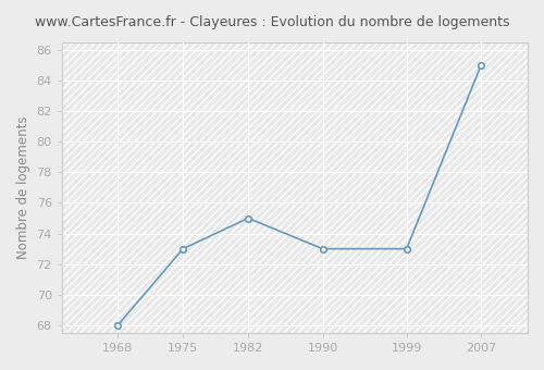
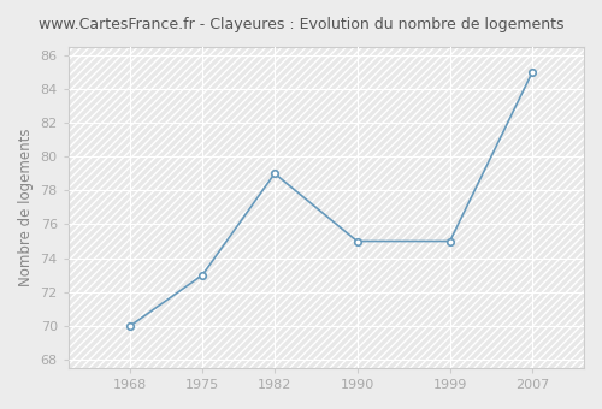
1968: 68 -> 70
1982: 75 -> 79
1990: 73 -> 75
1999: 73 -> 75
